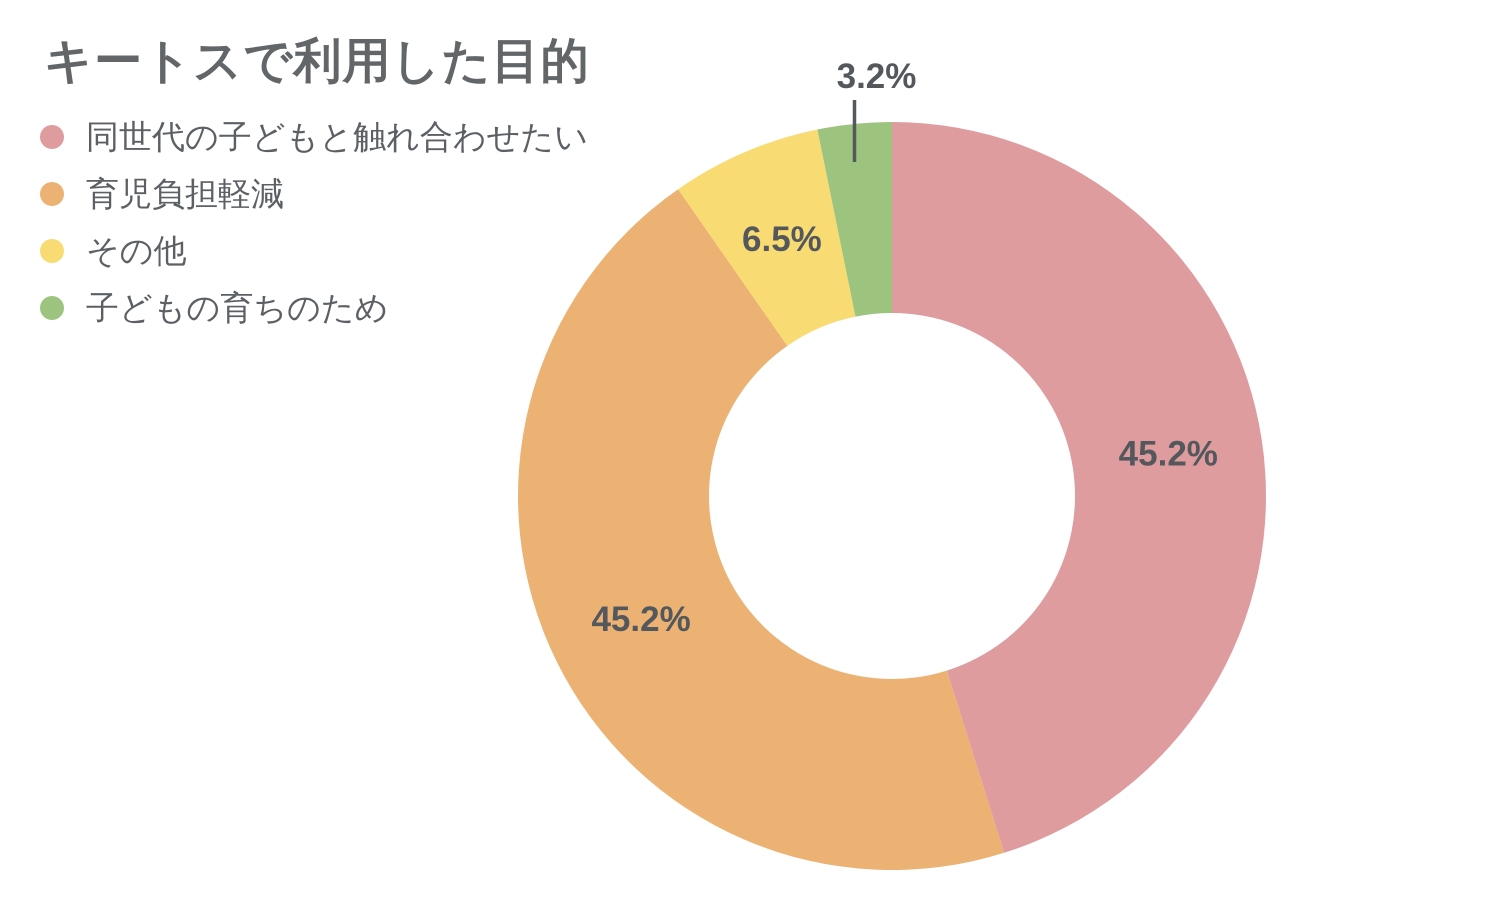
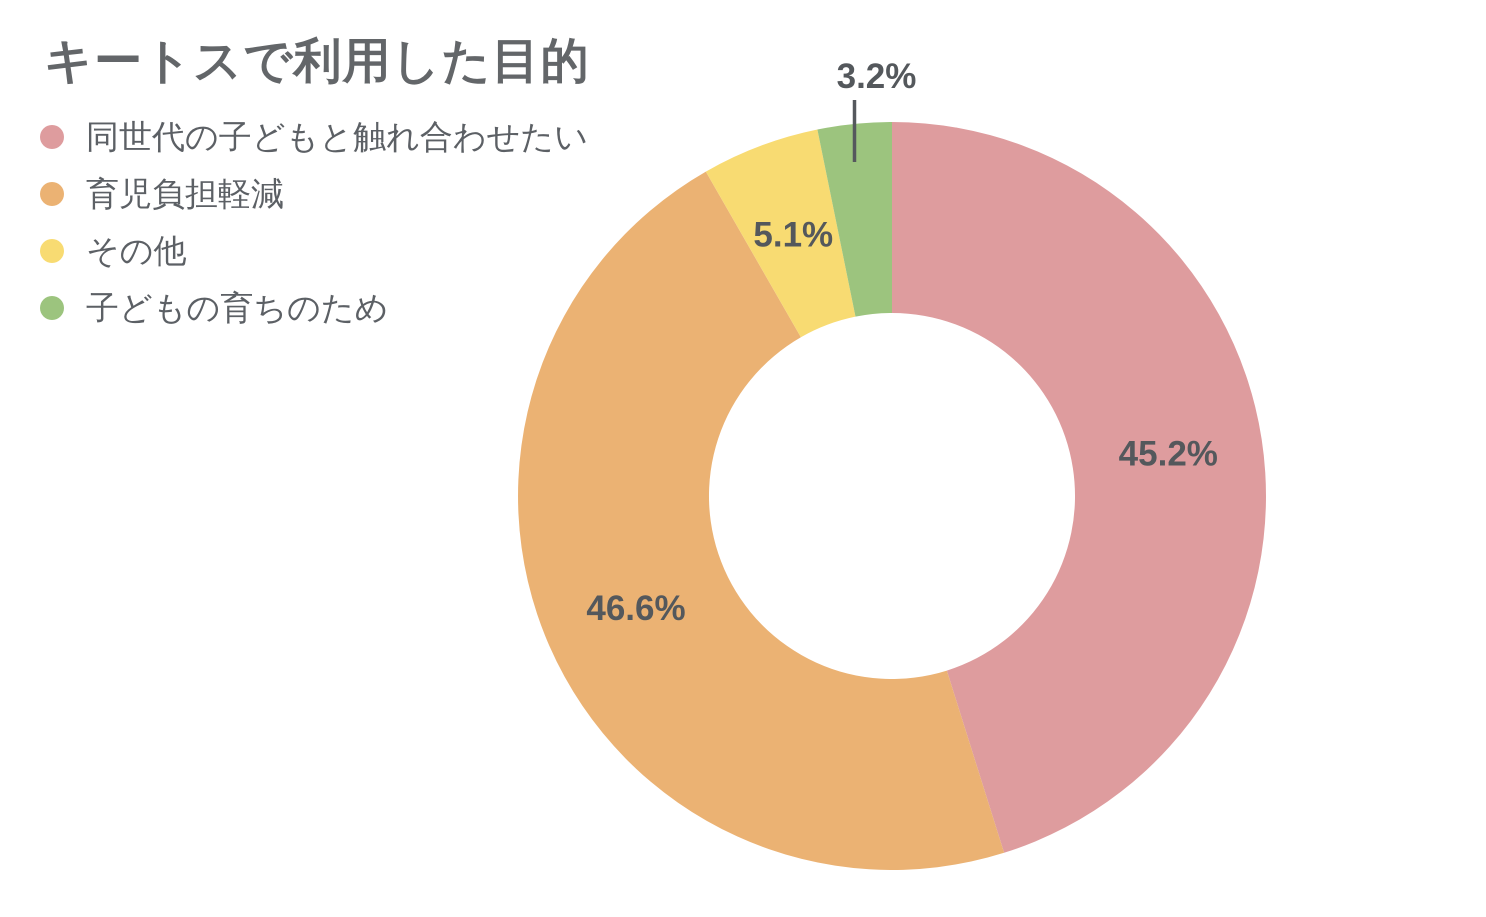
育児負担軽減: 45.2% -> 46.6%
その他: 6.5% -> 5.1%
